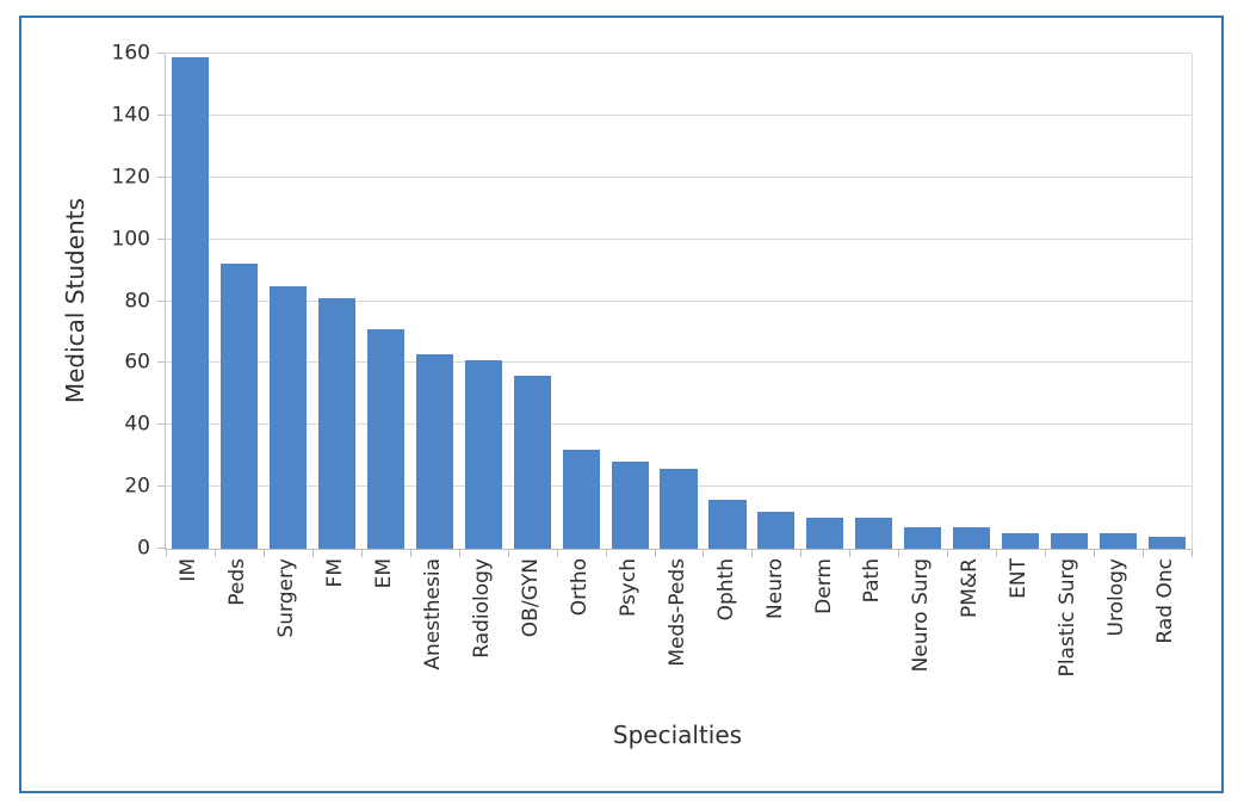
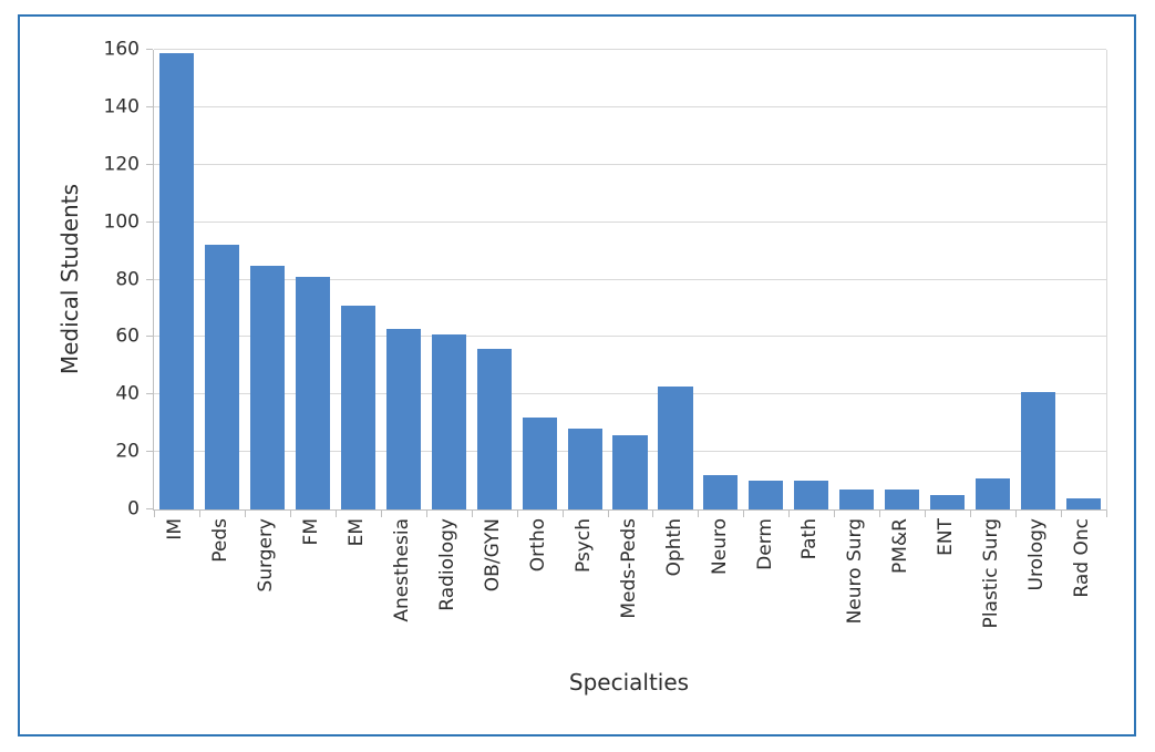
Ophth: 16 -> 43
Plastic Surg: 5 -> 11
Urology: 5 -> 41
